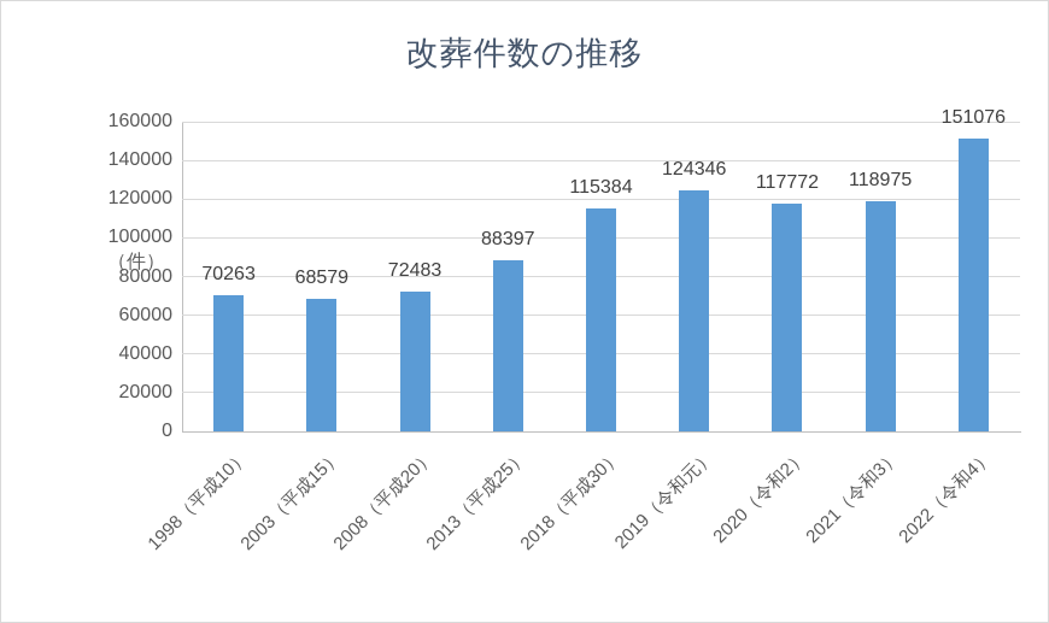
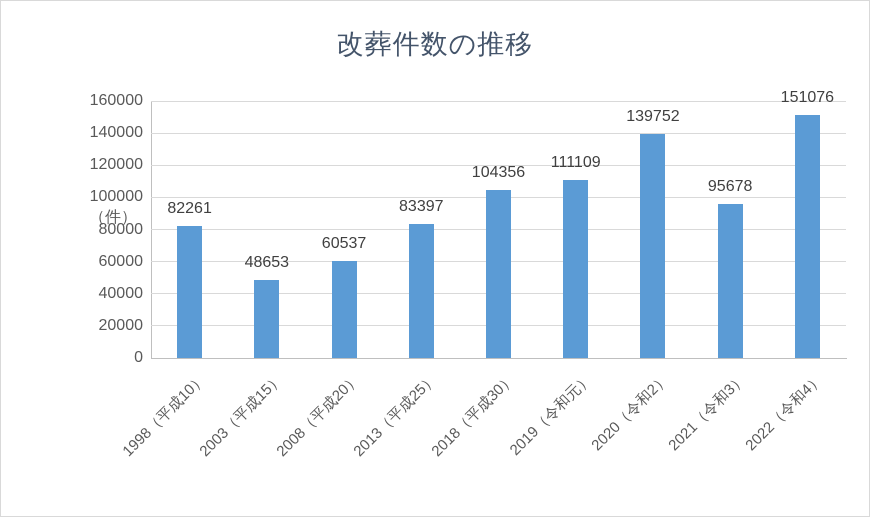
1998（平成10）: 70263 -> 82261
2003（平成15）: 68579 -> 48653
2008（平成20）: 72483 -> 60537
2013（平成25）: 88397 -> 83397
2018（平成30）: 115384 -> 104356
2019（令和元）: 124346 -> 111109
2020（令和2）: 117772 -> 139752
2021（令和3）: 118975 -> 95678
